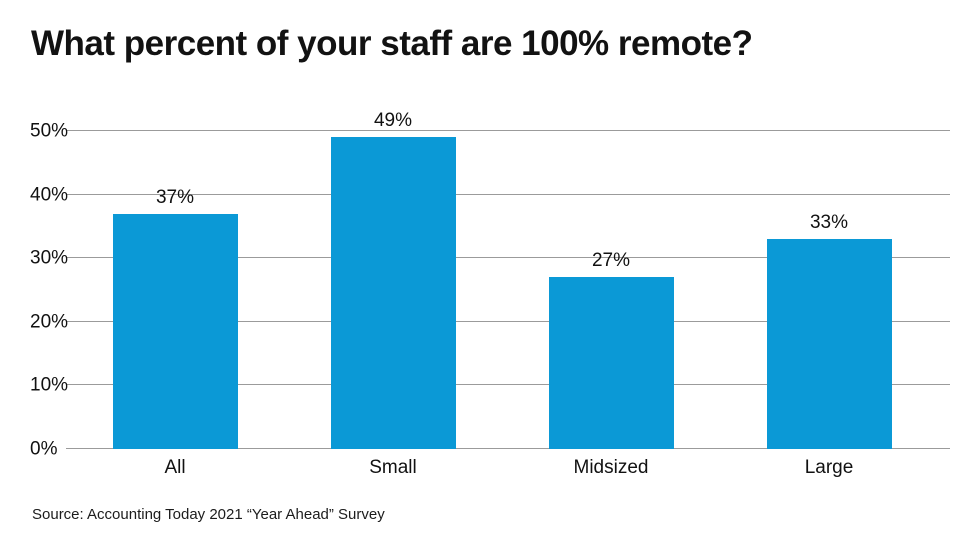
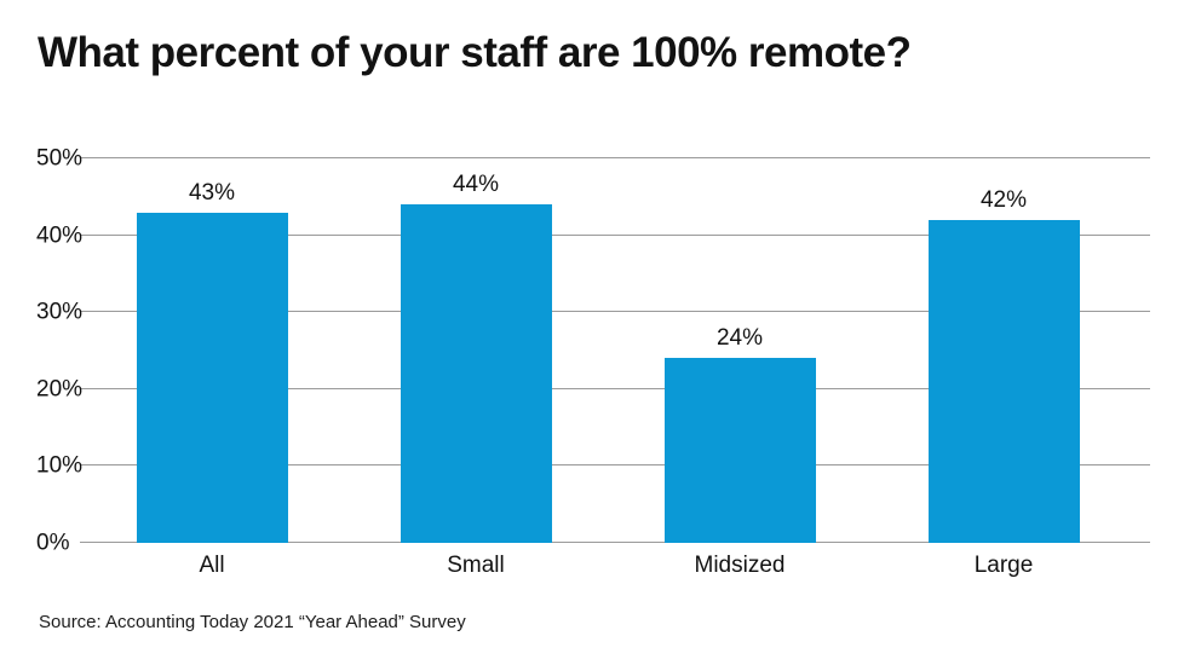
All: 37% -> 43%
Small: 49% -> 44%
Midsized: 27% -> 24%
Large: 33% -> 42%
